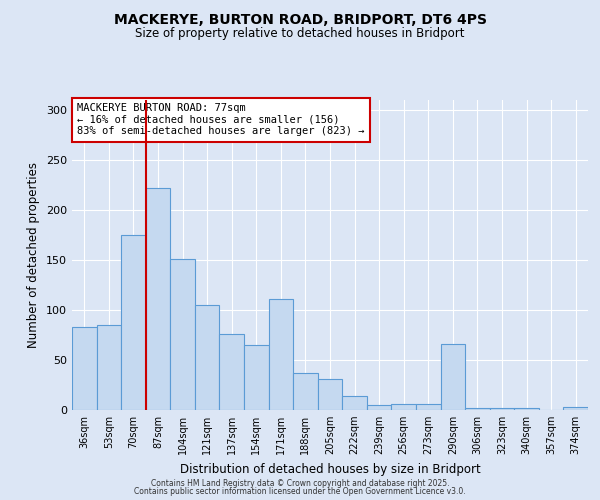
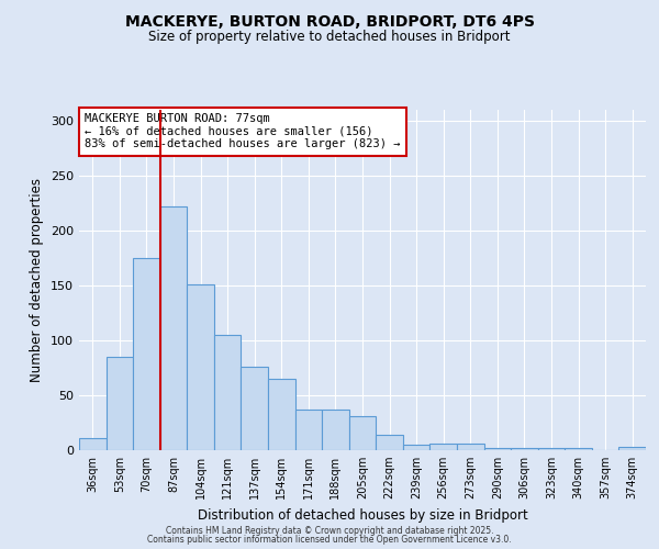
36sqm: 83 -> 11
171sqm: 111 -> 37
290sqm: 66 -> 2
